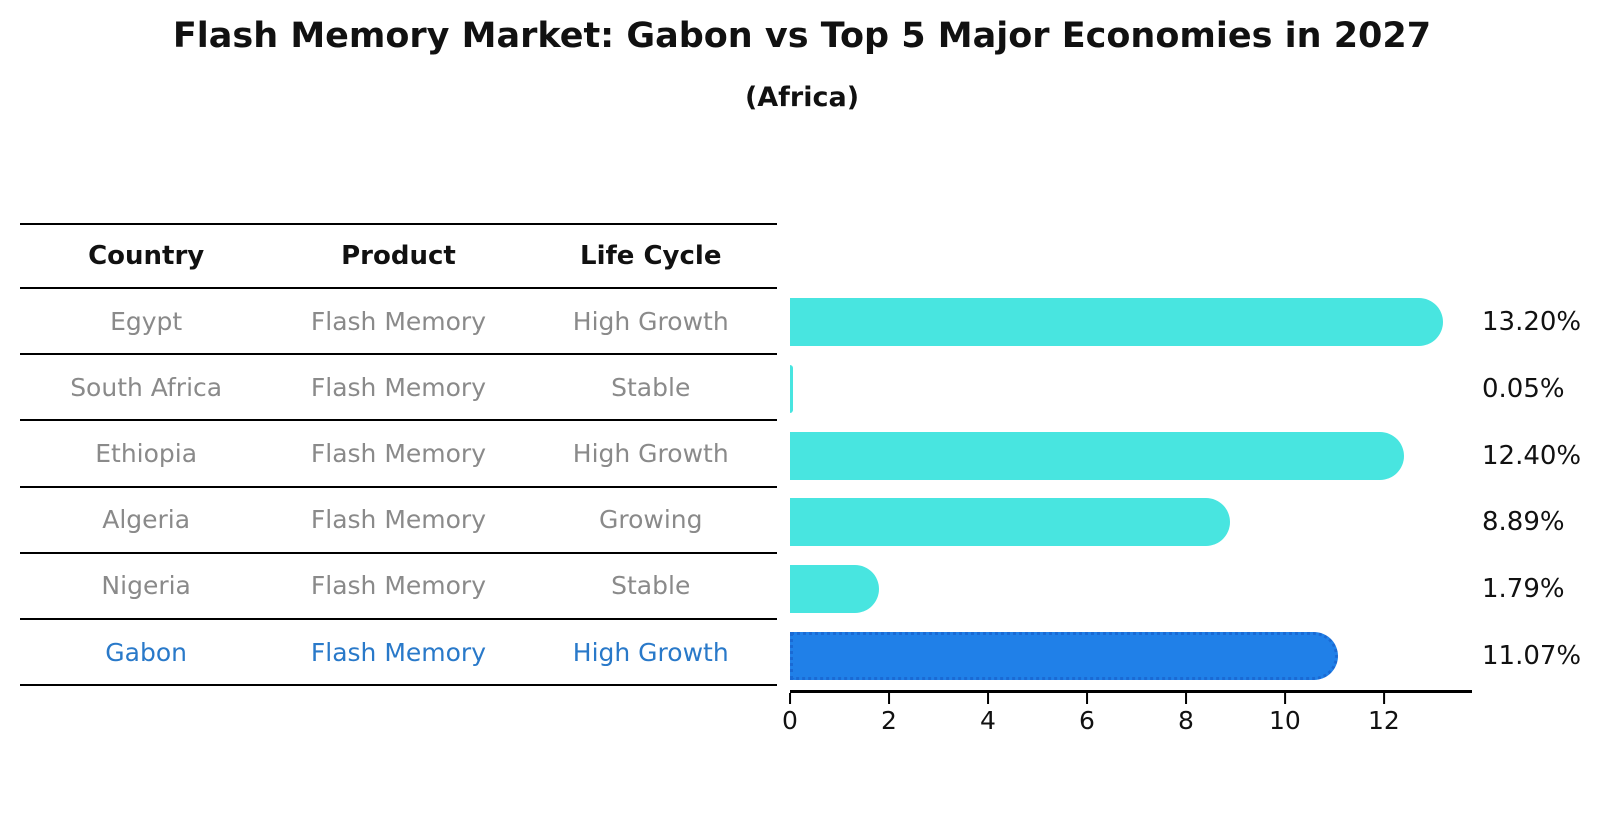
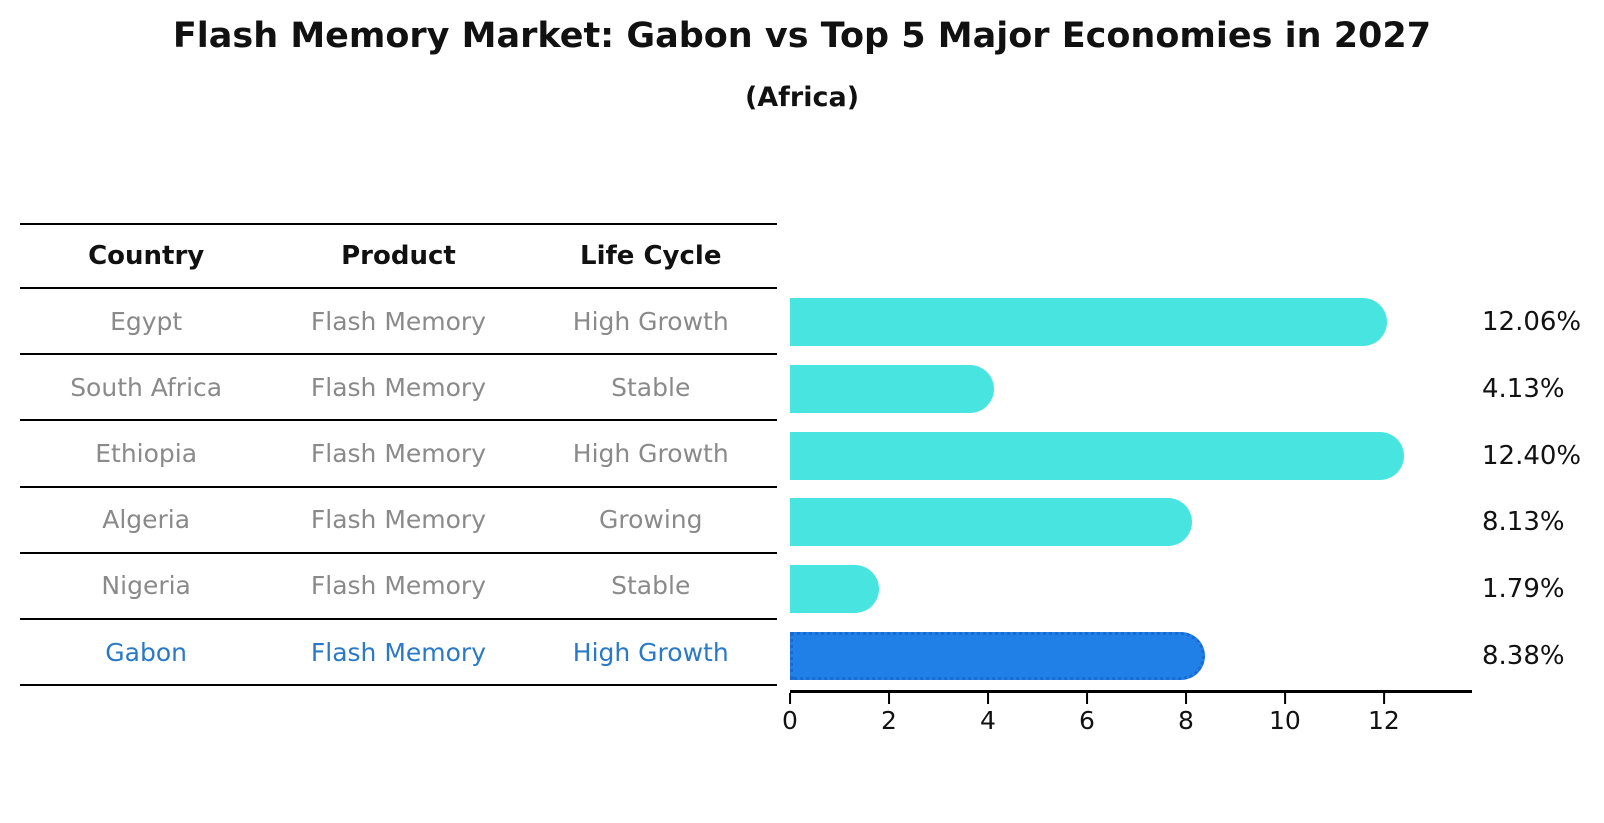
Egypt: 13.20% -> 12.06%
South Africa: 0.05% -> 4.13%
Algeria: 8.89% -> 8.13%
Gabon: 11.07% -> 8.38%
